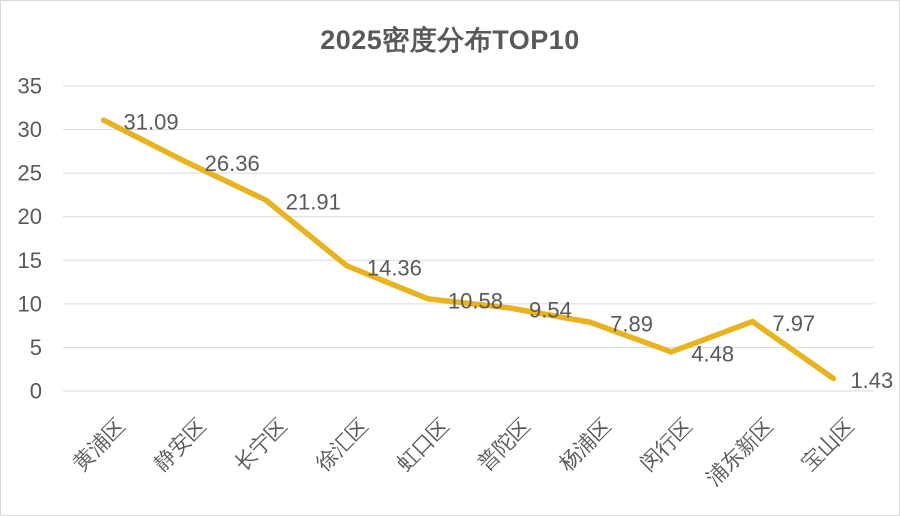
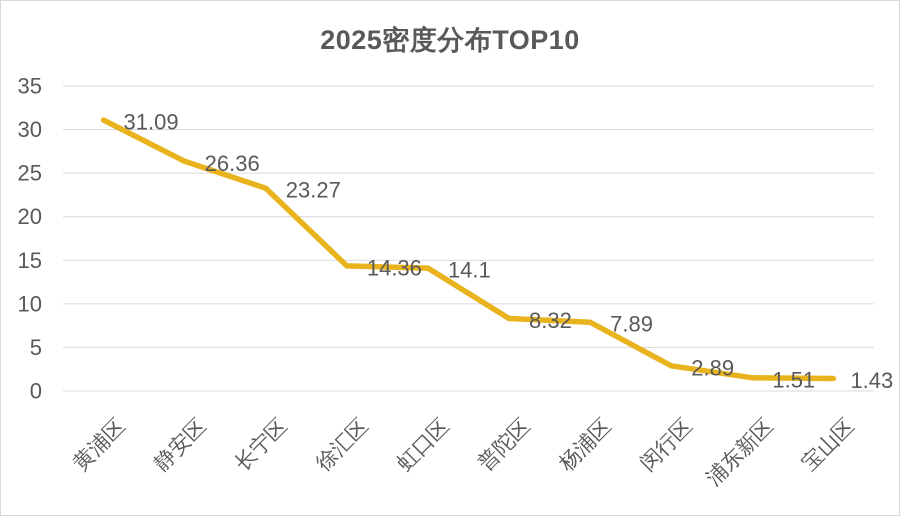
长宁区: 21.91 -> 23.27
虹口区: 10.58 -> 14.1
普陀区: 9.54 -> 8.32
闵行区: 4.48 -> 2.89
浦东新区: 7.97 -> 1.51
